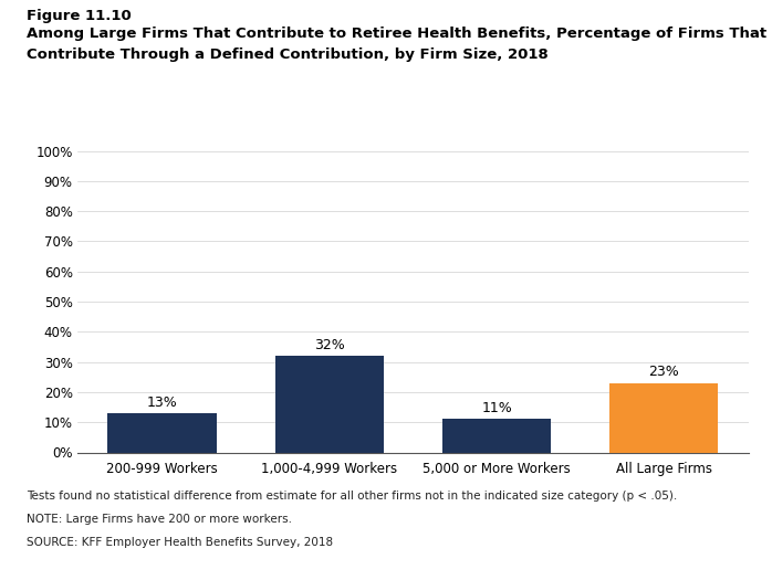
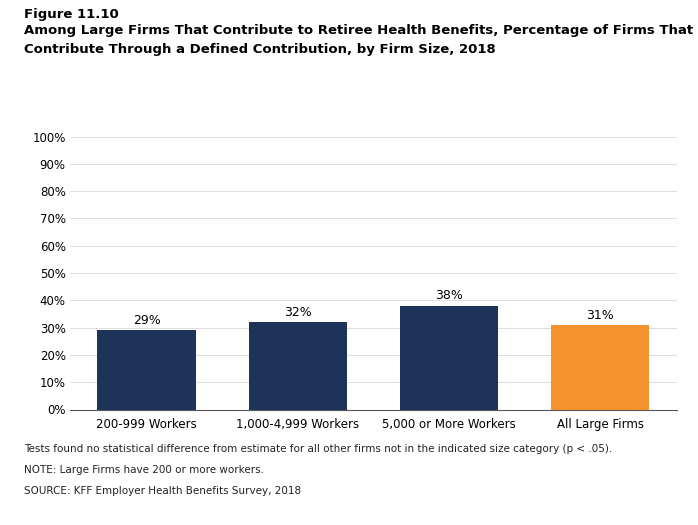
200-999 Workers: 13% -> 29%
5,000 or More Workers: 11% -> 38%
All Large Firms: 23% -> 31%
